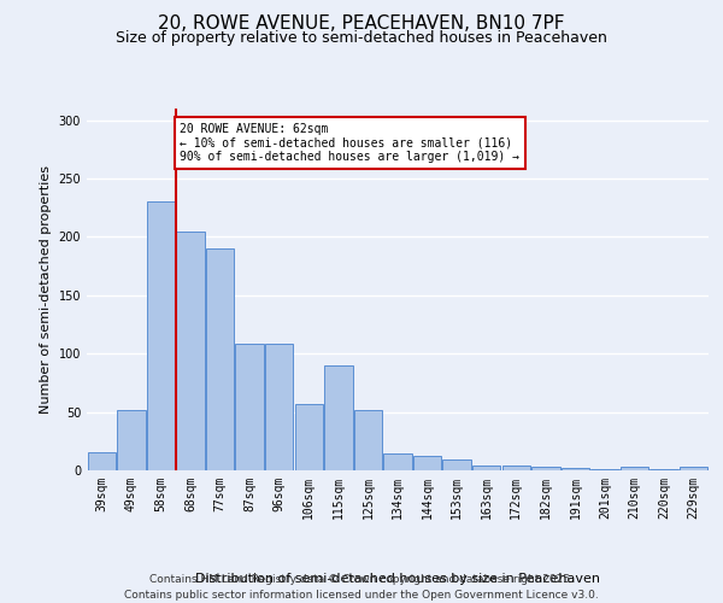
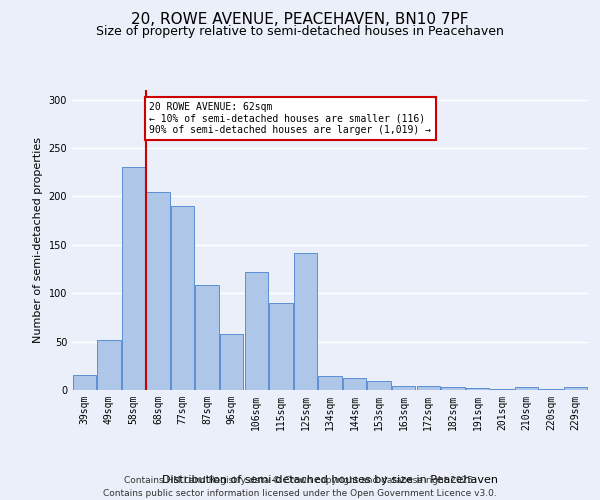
96sqm: 108 -> 58
106sqm: 57 -> 122
125sqm: 52 -> 142
